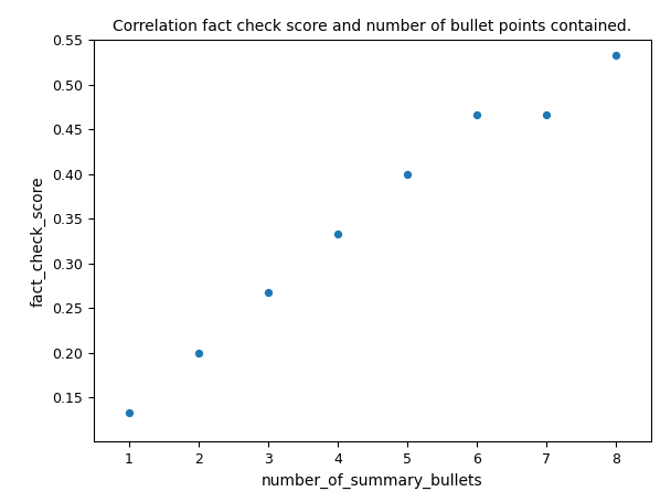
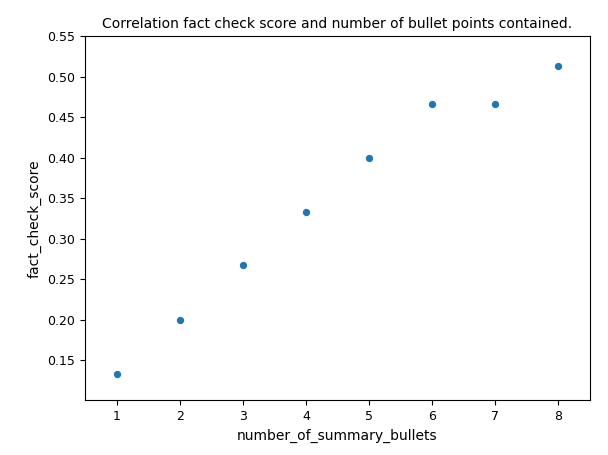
8: 0.533 -> 0.514
